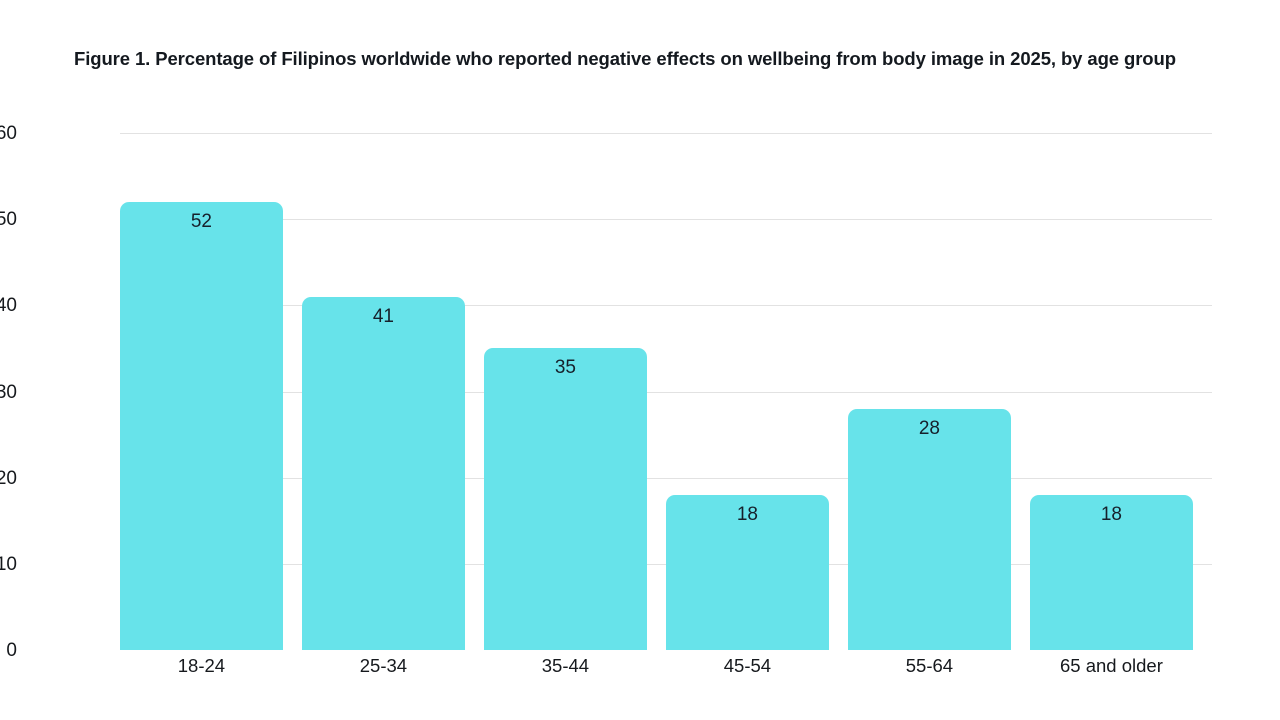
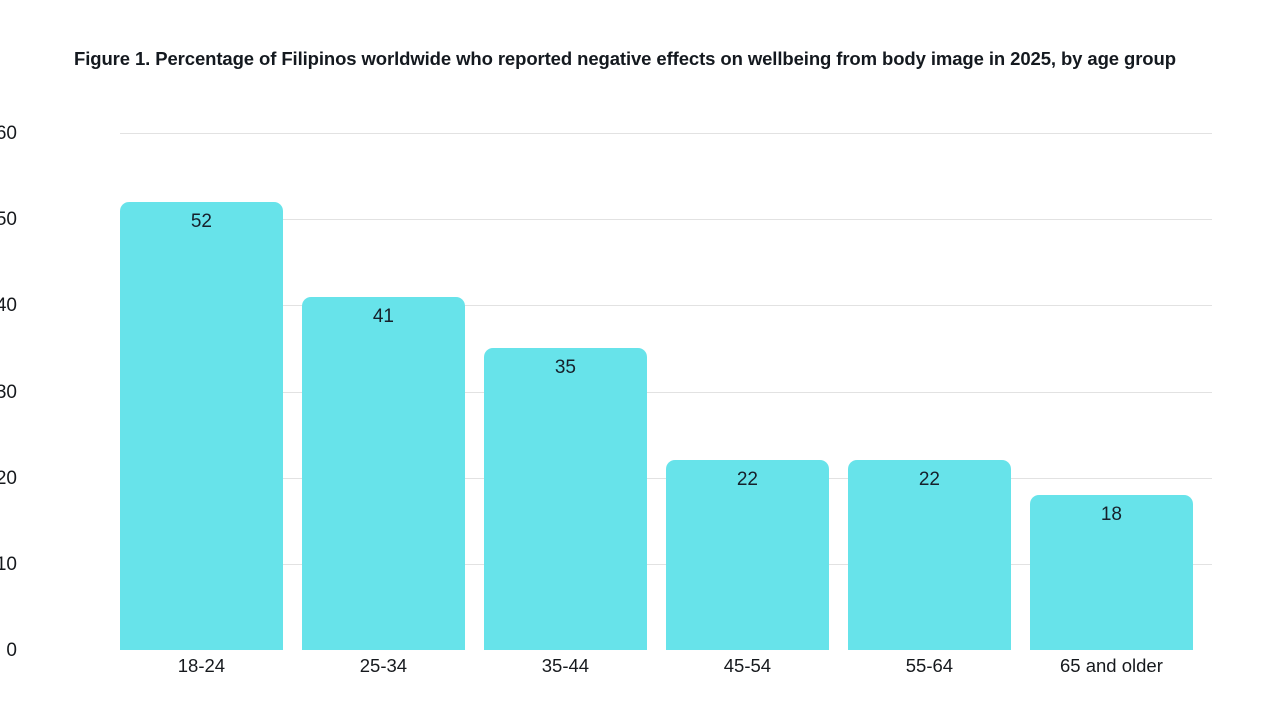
45-54: 18 -> 22
55-64: 28 -> 22
